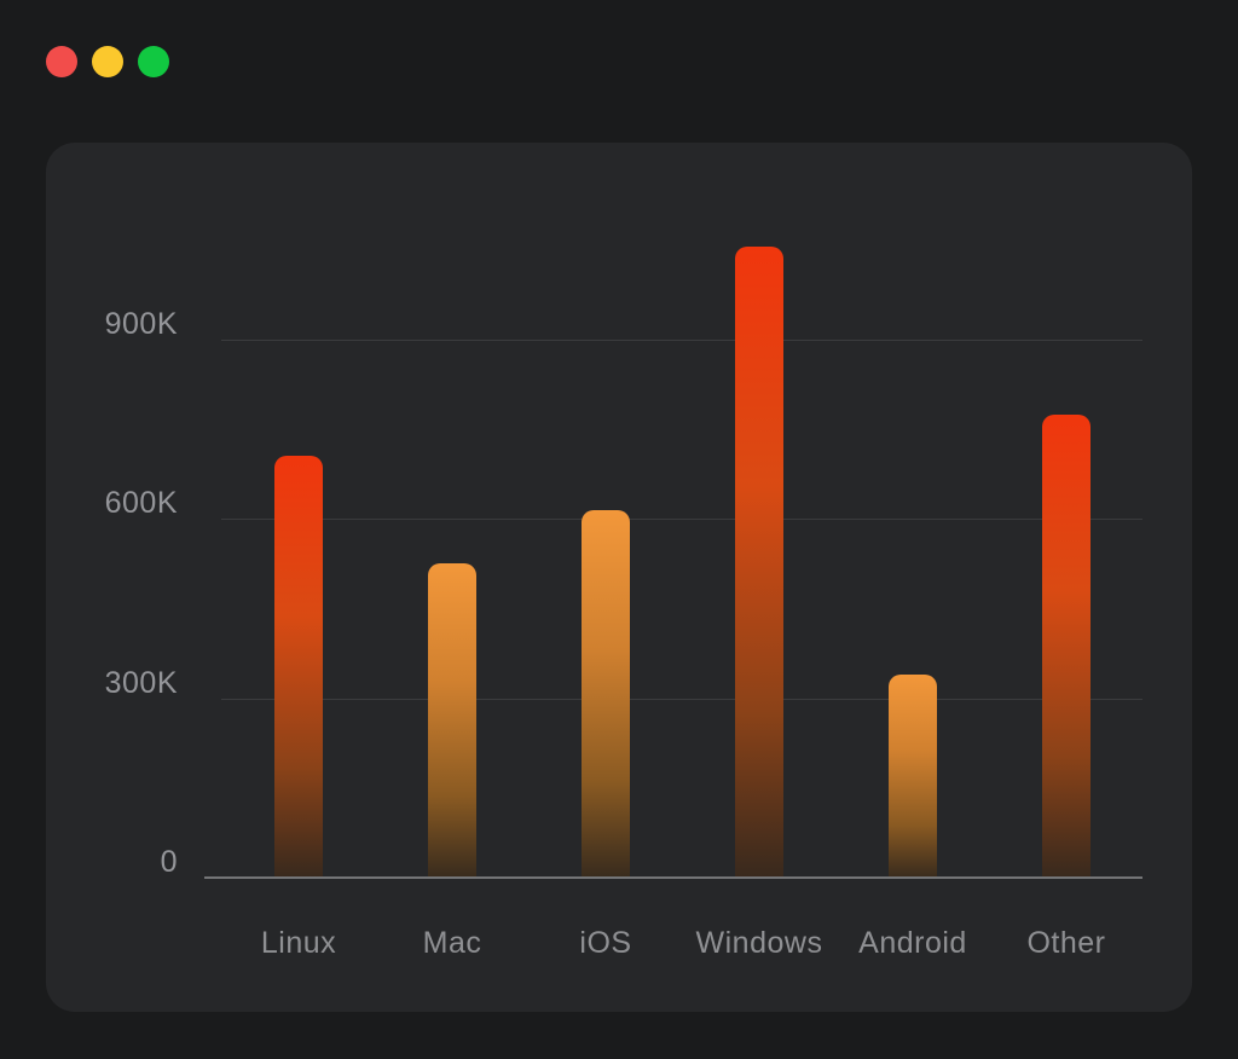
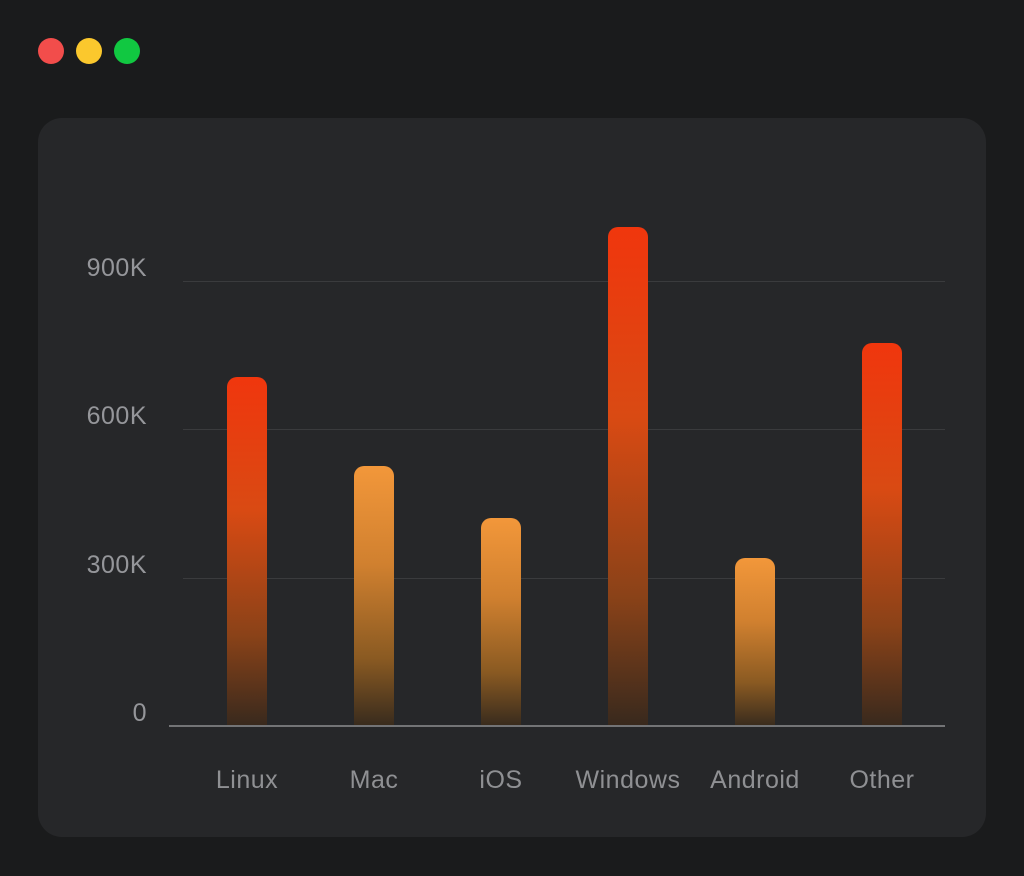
iOS: 620K -> 420K
Windows: 1060K -> 1010K
